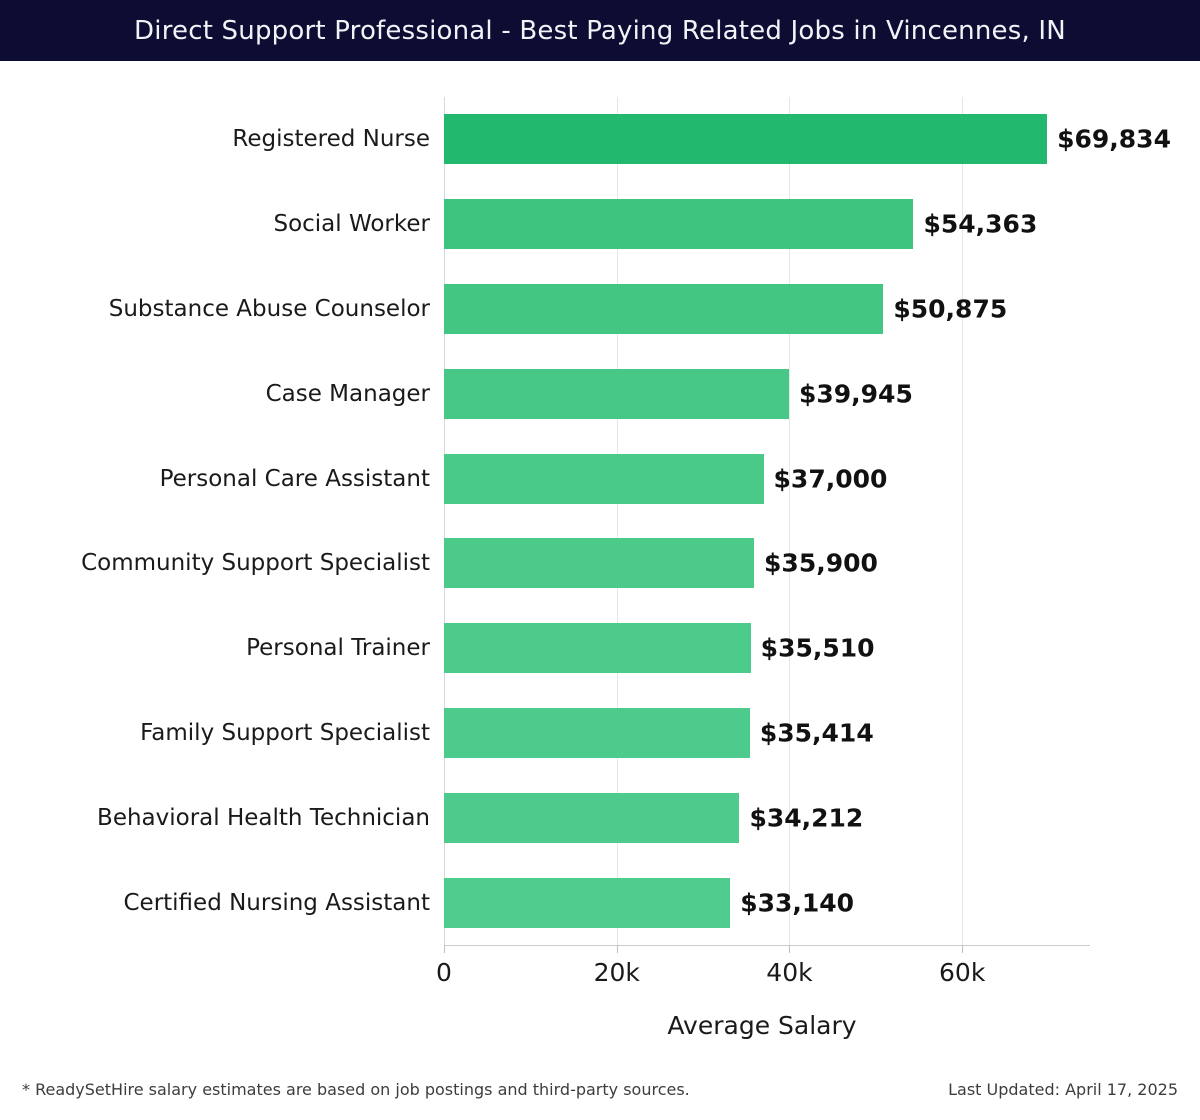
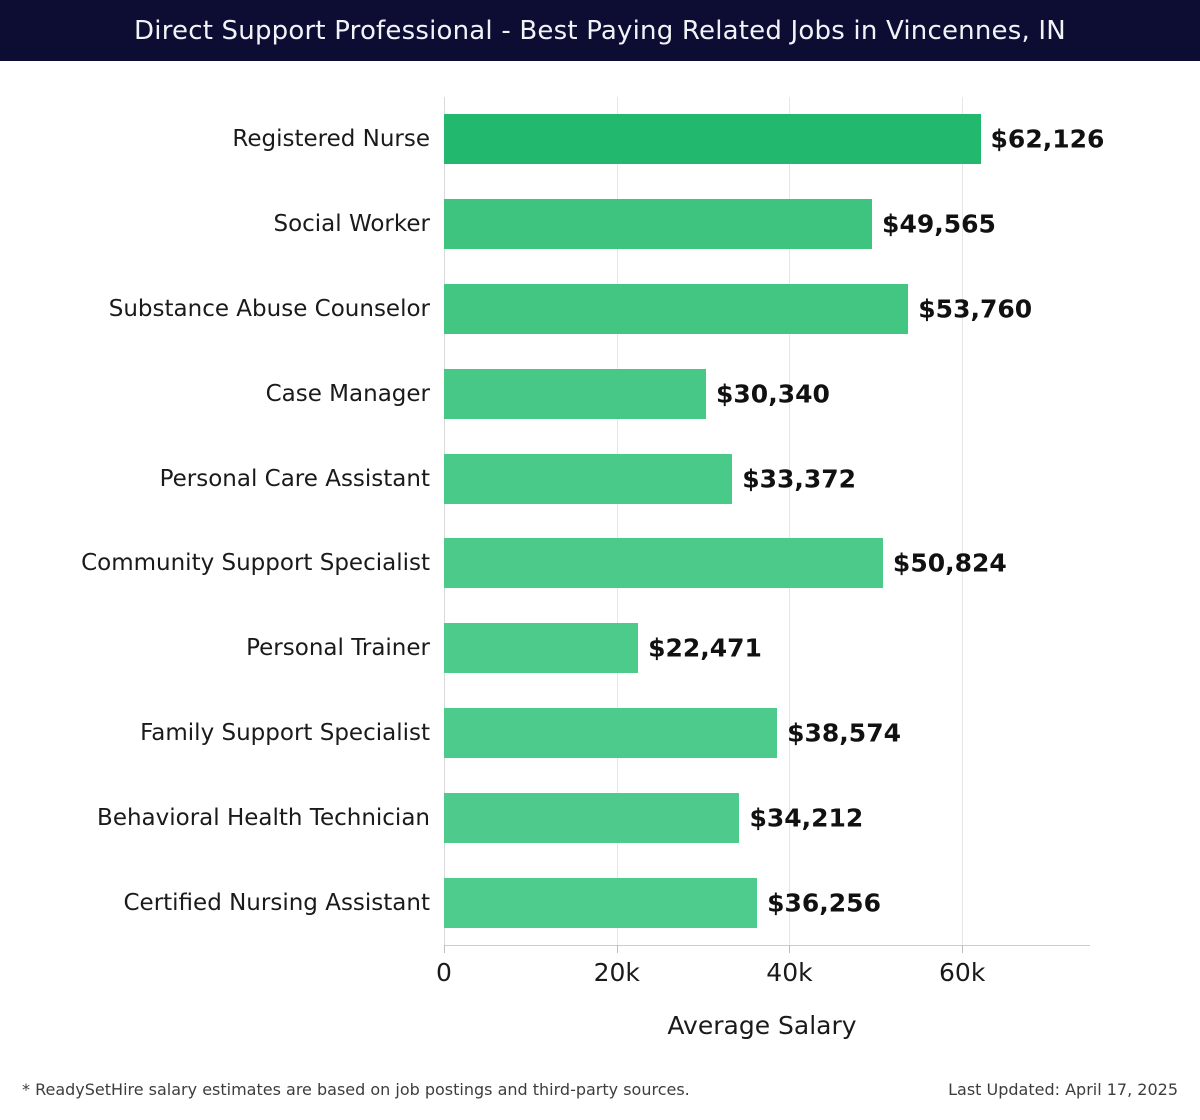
Registered Nurse: $69,834 -> $62,126
Social Worker: $54,363 -> $49,565
Substance Abuse Counselor: $50,875 -> $53,760
Case Manager: $39,945 -> $30,340
Personal Care Assistant: $37,000 -> $33,372
Community Support Specialist: $35,900 -> $50,824
Personal Trainer: $35,510 -> $22,471
Family Support Specialist: $35,414 -> $38,574
Certified Nursing Assistant: $33,140 -> $36,256
